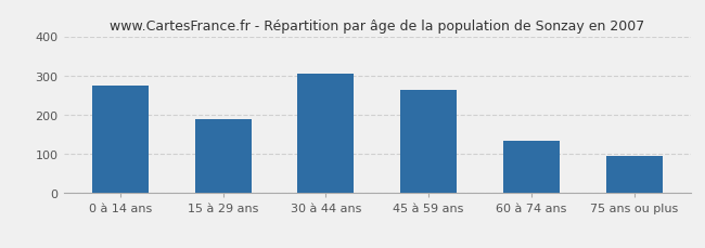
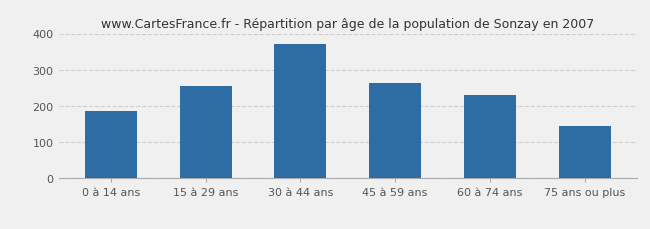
0 à 14 ans: 275 -> 185
15 à 29 ans: 190 -> 255
30 à 44 ans: 305 -> 370
60 à 74 ans: 133 -> 230
75 ans ou plus: 96 -> 145
